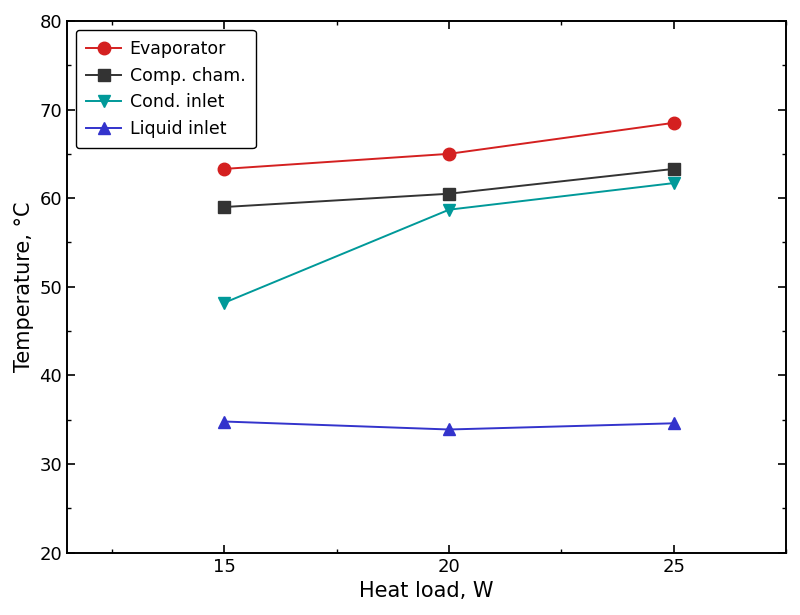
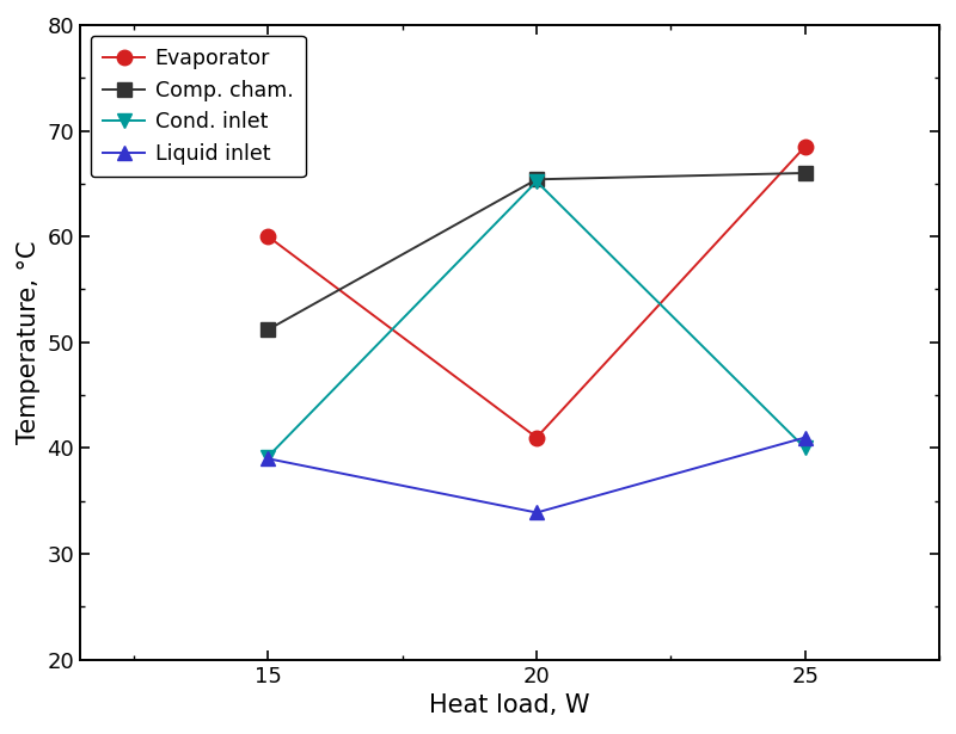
Evaporator/15: 63.3 -> 60.0
Comp. cham./15: 59.0 -> 51.2
Cond. inlet/15: 48.2 -> 39.2
Liquid inlet/15: 34.8 -> 39.0
Evaporator/20: 65.0 -> 41.0
Comp. cham./20: 60.5 -> 65.4
Cond. inlet/20: 58.7 -> 65.2
Comp. cham./25: 63.3 -> 66.0
Cond. inlet/25: 61.7 -> 40.0
Liquid inlet/25: 34.6 -> 41.0
